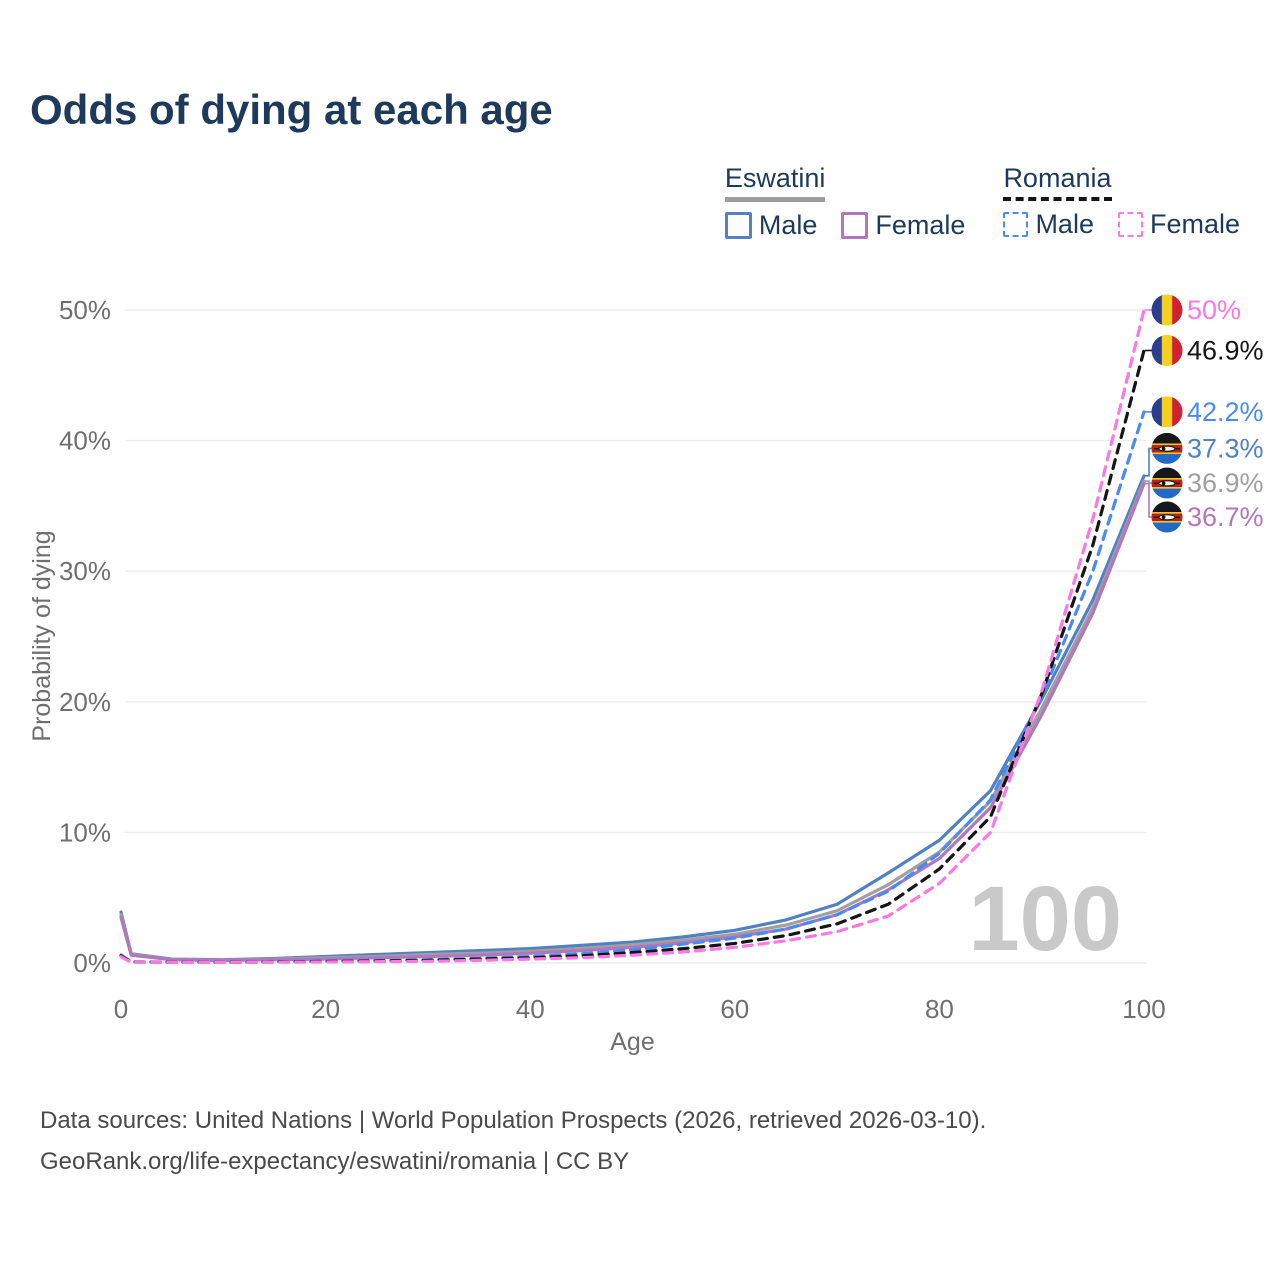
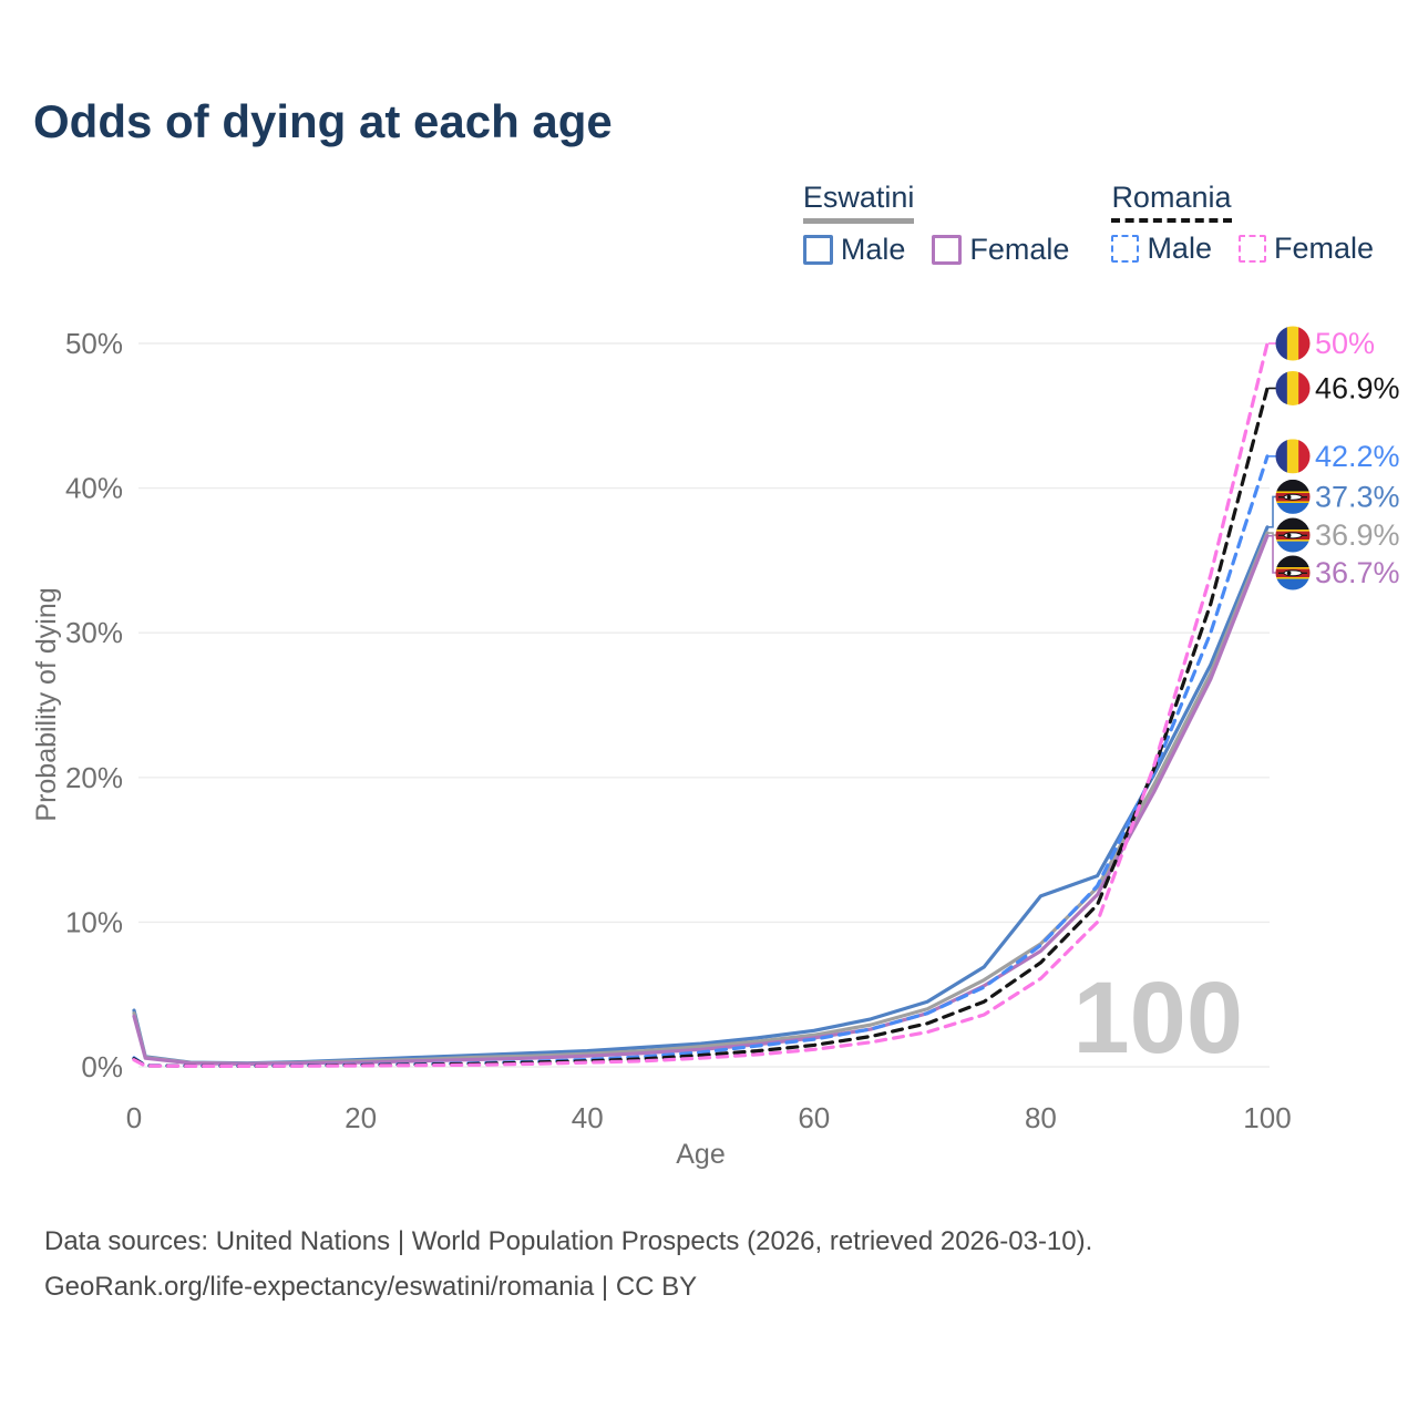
Eswatini Male/80: 9.4% -> 11.8%
